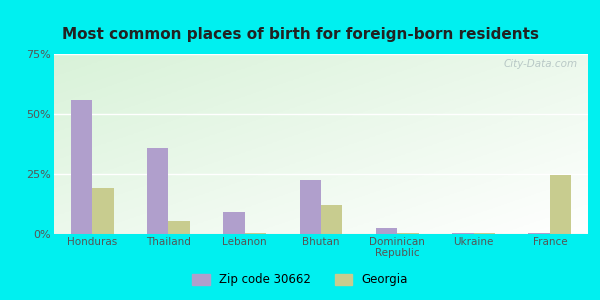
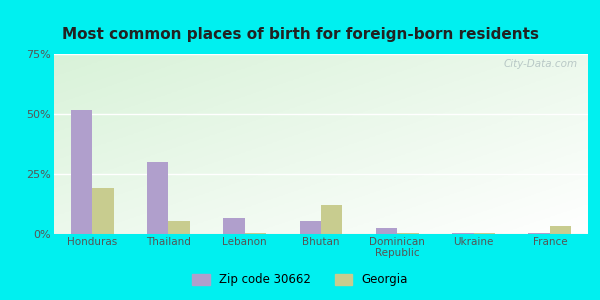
Zip code 30662/Honduras: 56.0% -> 51.5%
Zip code 30662/Thailand: 36.0% -> 30.0%
Zip code 30662/Lebanon: 9.0% -> 6.5%
Zip code 30662/Bhutan: 22.5% -> 5.5%
Georgia/France: 24.5% -> 3.5%
